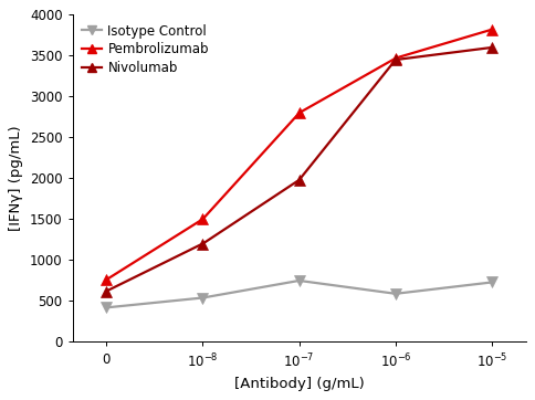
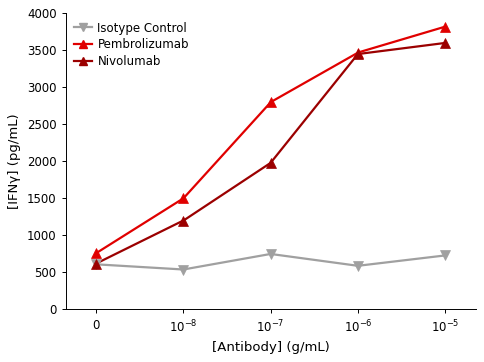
Isotype Control/0: 420 -> 610
